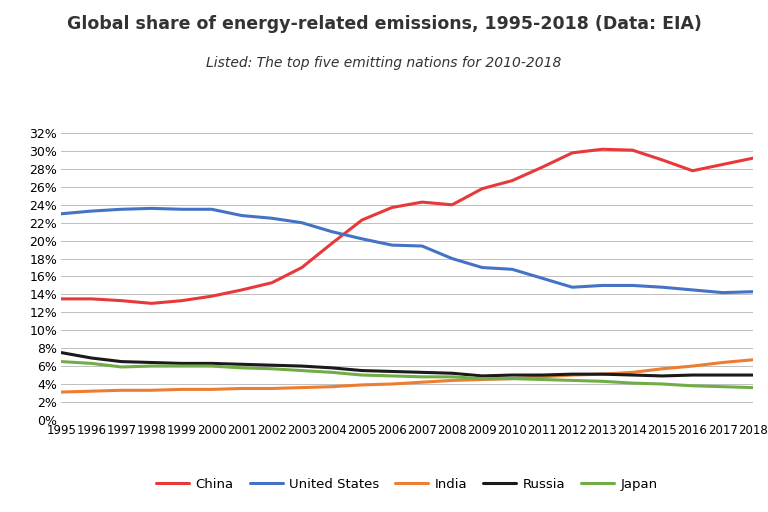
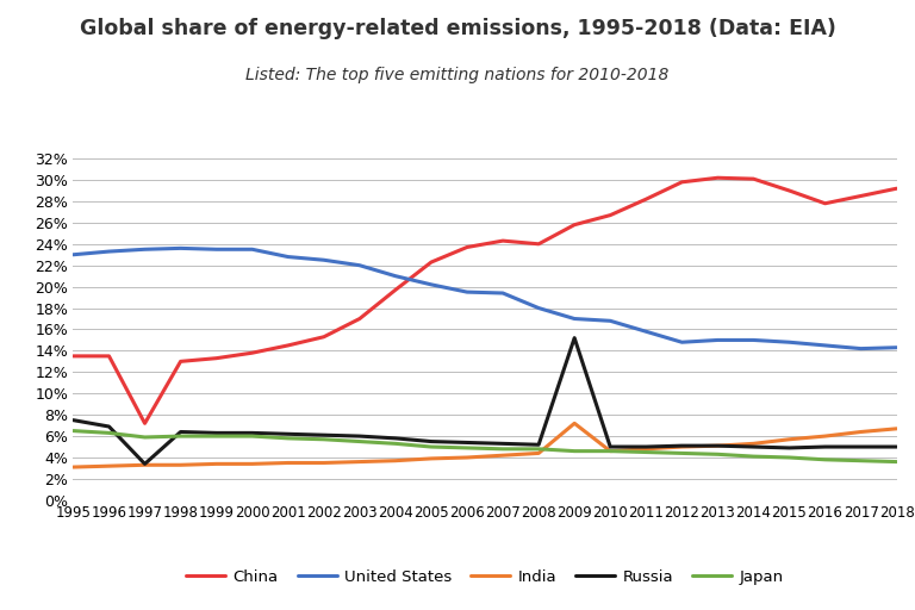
China/1997: 13.3% -> 7.2%
Russia/1997: 6.5% -> 3.4%
India/2009: 4.5% -> 7.2%
Russia/2009: 4.9% -> 15.2%
